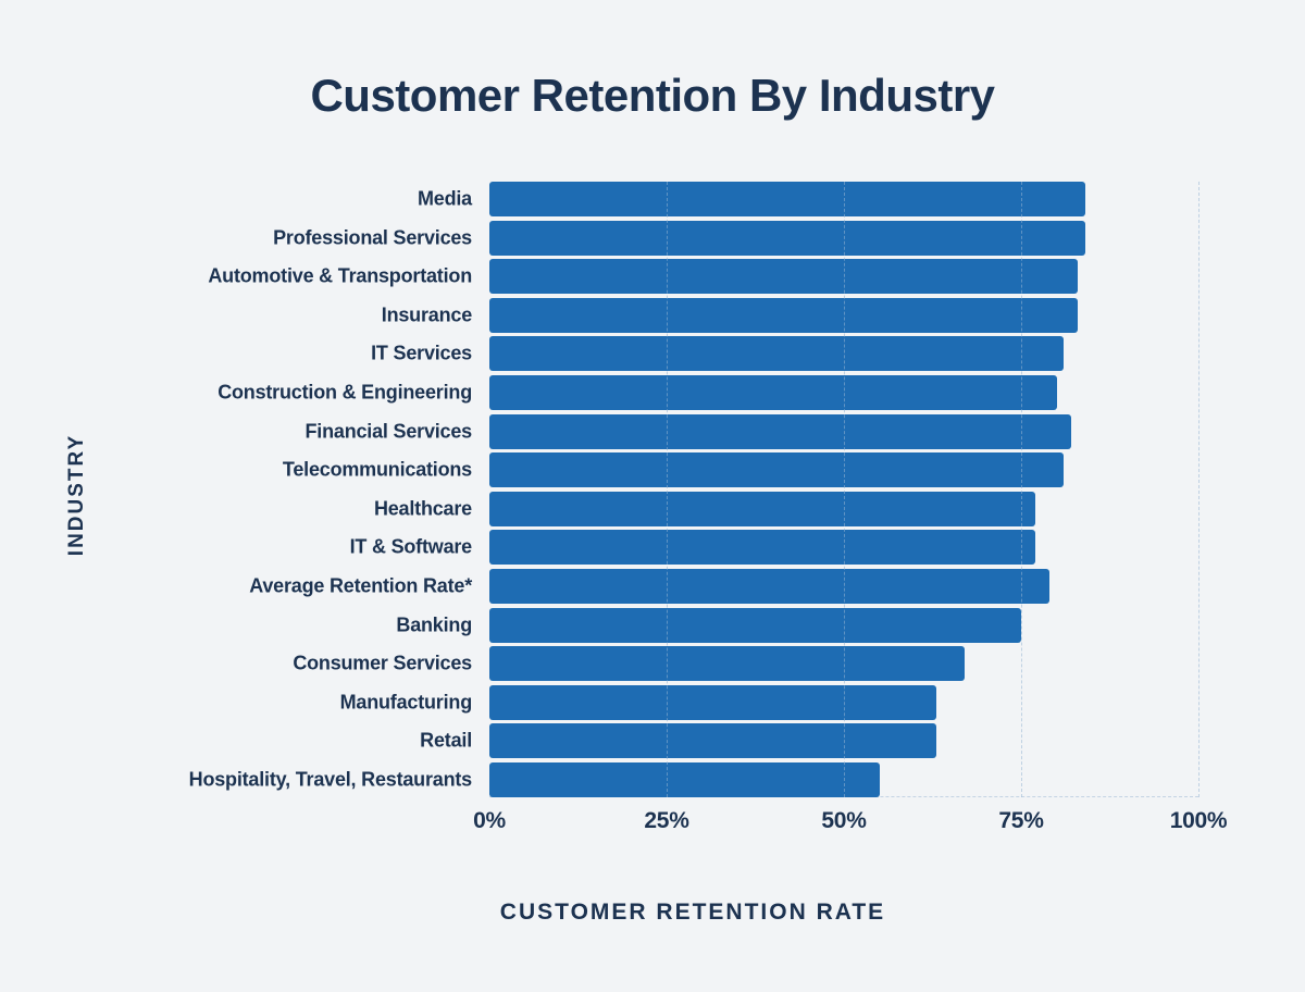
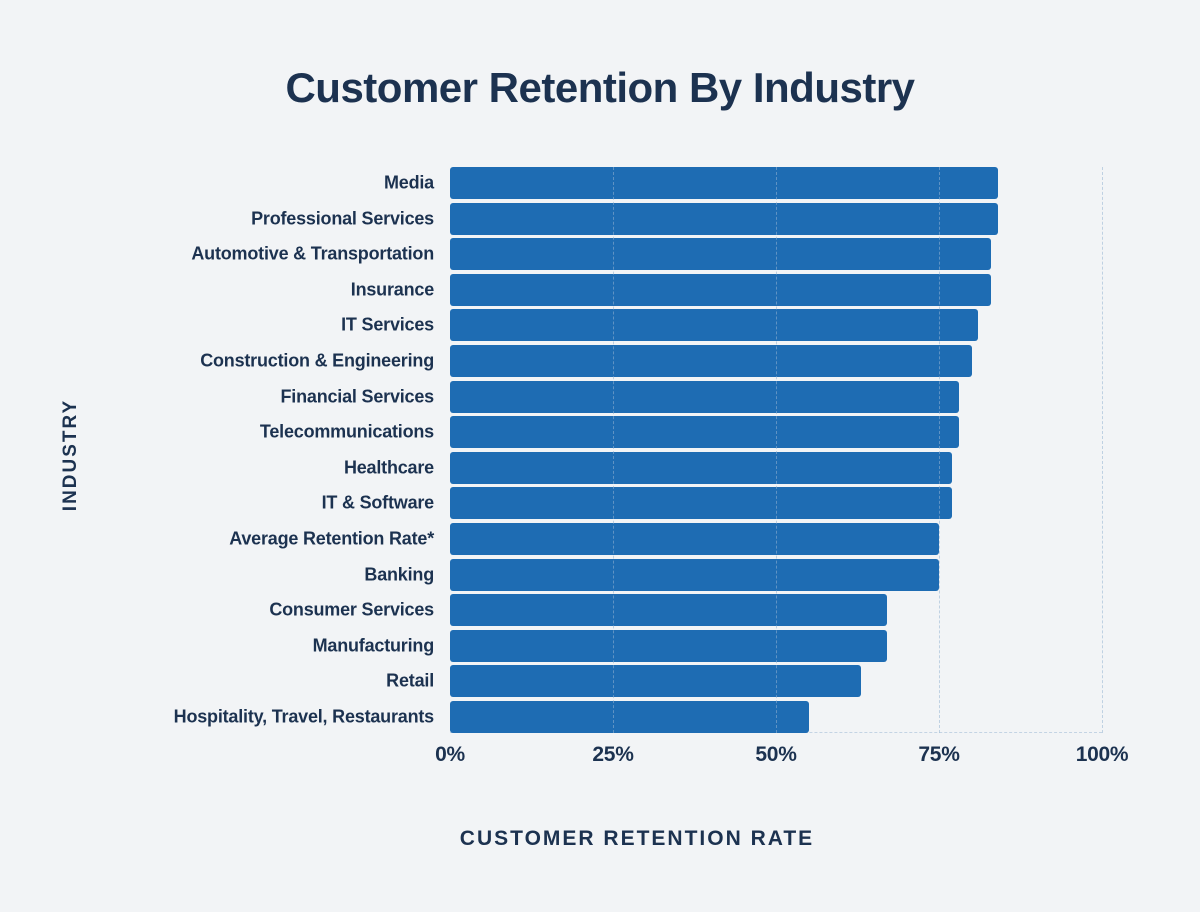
Financial Services: 82% -> 78%
Telecommunications: 81% -> 78%
Average Retention Rate*: 79% -> 75%
Manufacturing: 63% -> 67%
